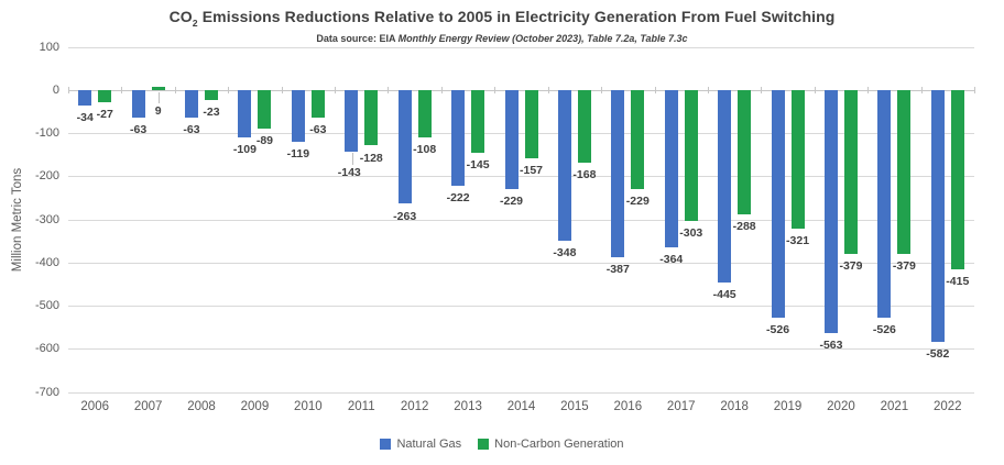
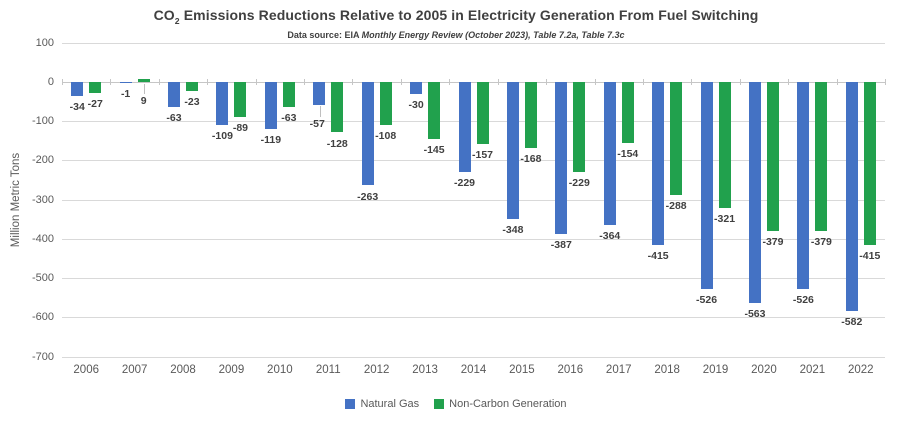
Natural Gas/2007: -63 -> -1
Natural Gas/2011: -143 -> -57
Natural Gas/2013: -222 -> -30
Non-Carbon Generation/2017: -303 -> -154
Natural Gas/2018: -445 -> -415
